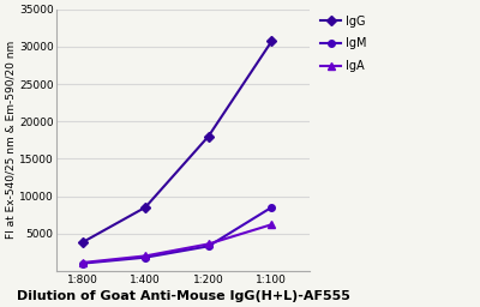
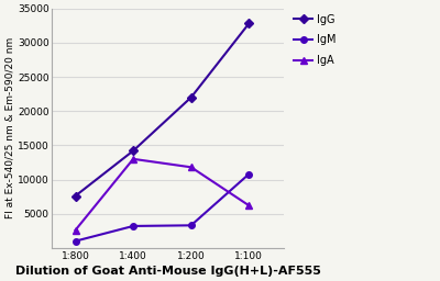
IgG/1:800: 3800 -> 7600
IgA/1:800: 1100 -> 2600
IgG/1:400: 8500 -> 14200
IgM/1:400: 1800 -> 3200
IgA/1:400: 2000 -> 13000
IgG/1:200: 18000 -> 22000
IgA/1:200: 3600 -> 11800
IgG/1:100: 30700 -> 32800
IgM/1:100: 8500 -> 10800
